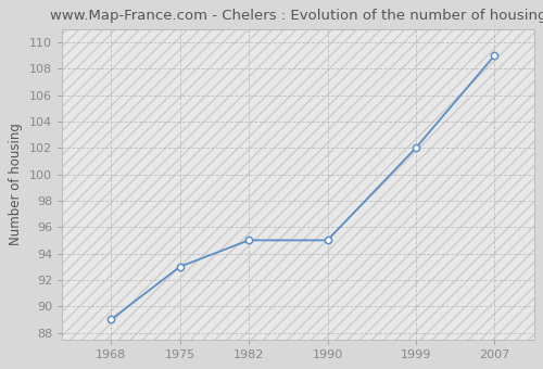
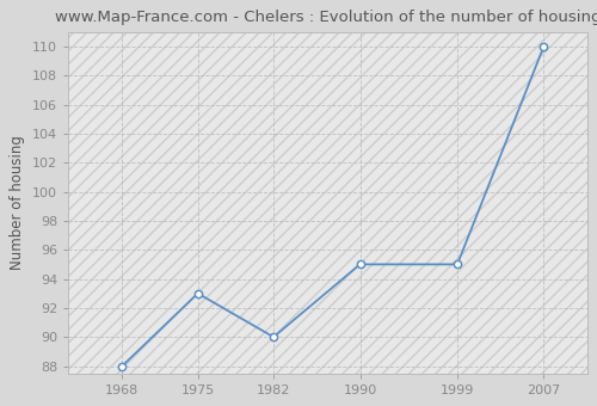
1968: 89 -> 88
1982: 95 -> 90
1999: 102 -> 95
2007: 109 -> 110
